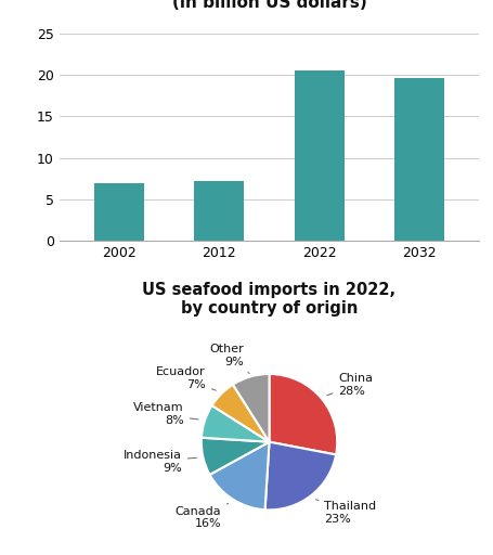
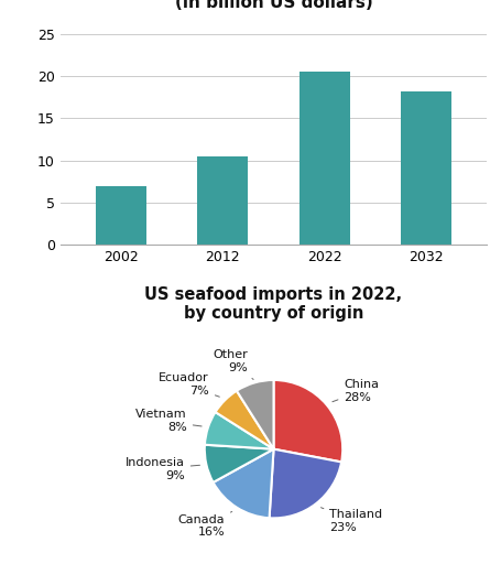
2012: 7.2 -> 10.5
2032: 19.6 -> 18.2
